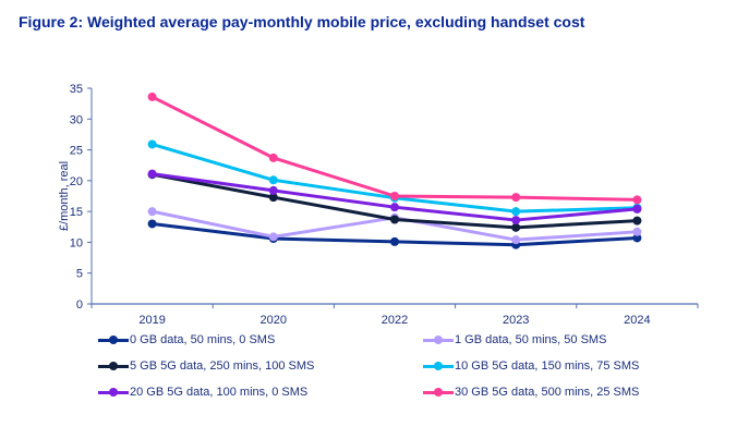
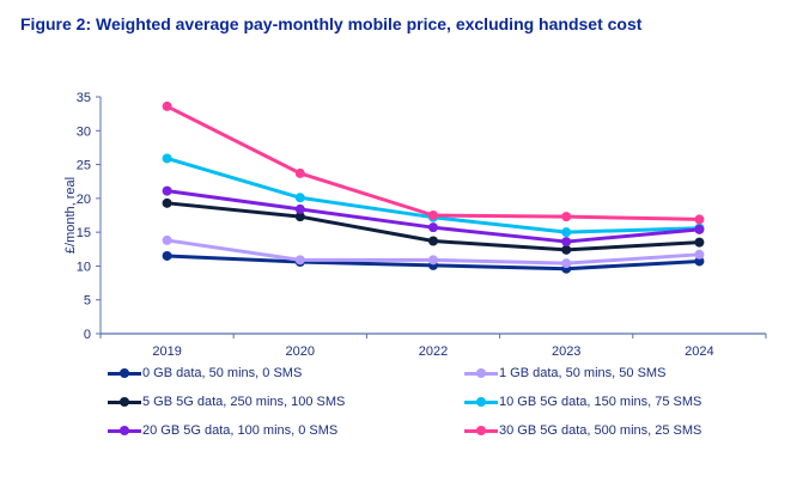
0 GB data, 50 mins, 0 SMS/2019: 13 -> 12
1 GB data, 50 mins, 50 SMS/2019: 15 -> 14
5 GB 5G data, 250 mins, 100 SMS/2019: 21 -> 19
1 GB data, 50 mins, 50 SMS/2022: 14 -> 11
